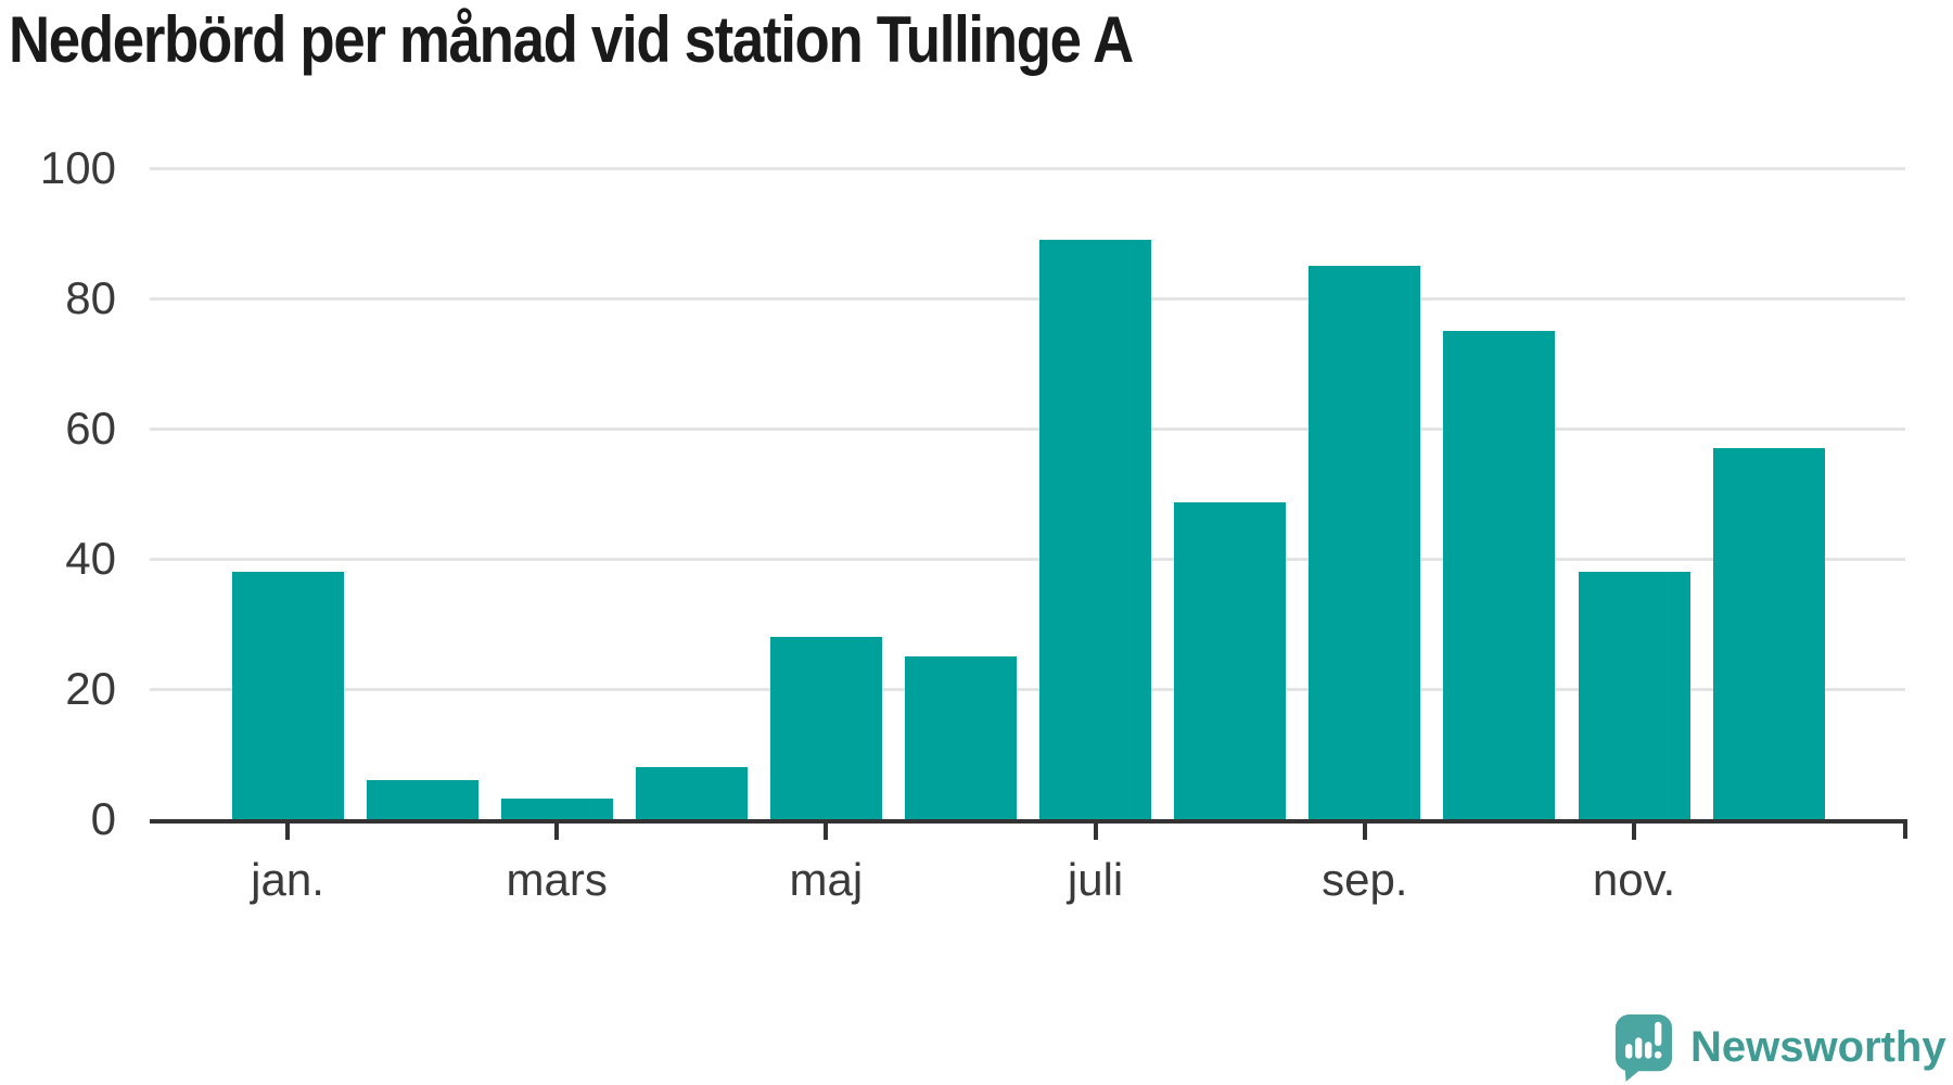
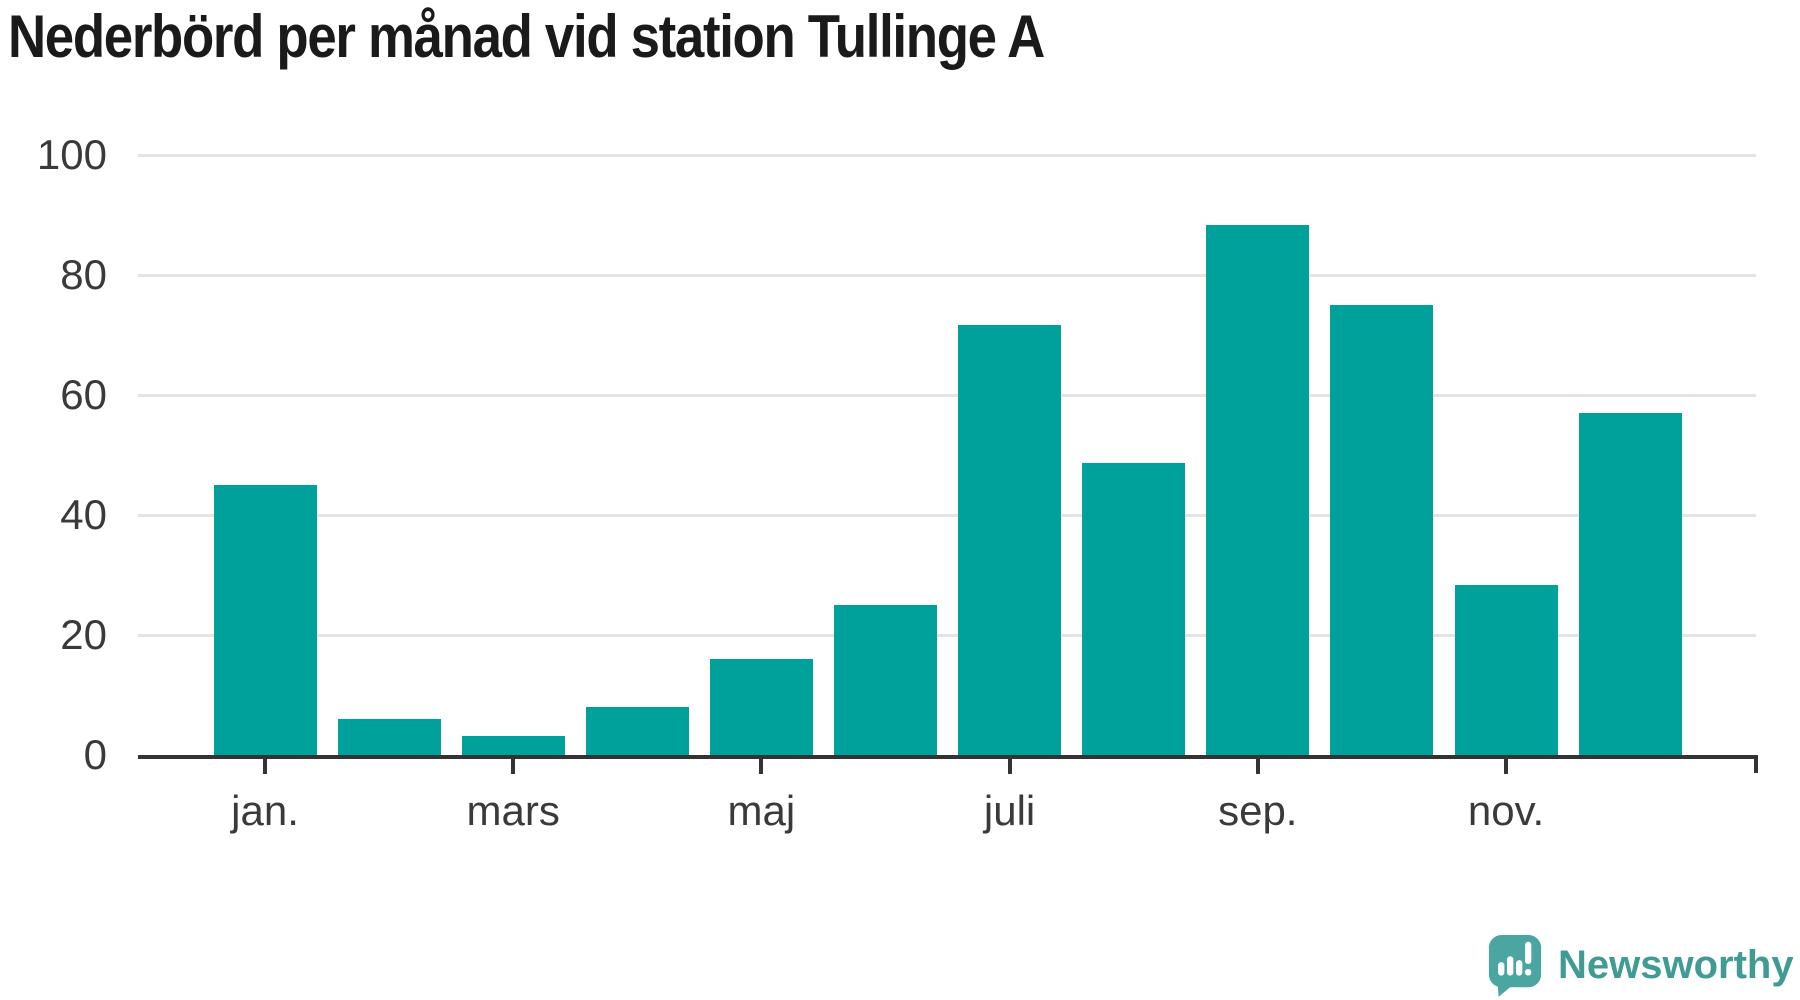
jan.: 38 -> 45
maj: 28 -> 16
juli: 89 -> 72
sep.: 85 -> 88
nov.: 38 -> 28
